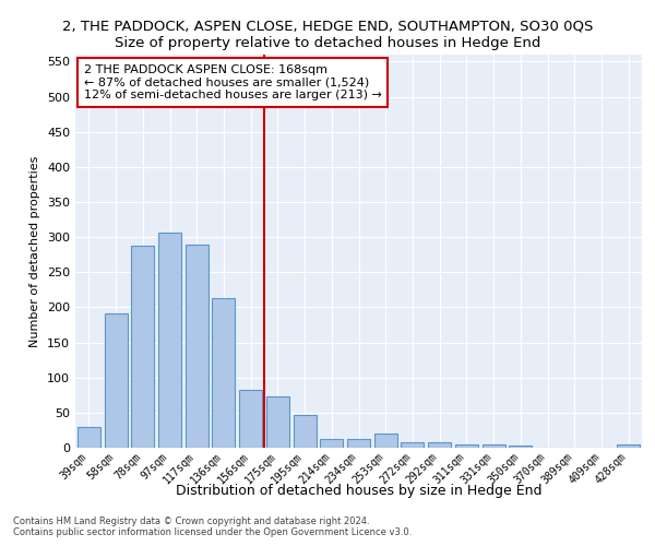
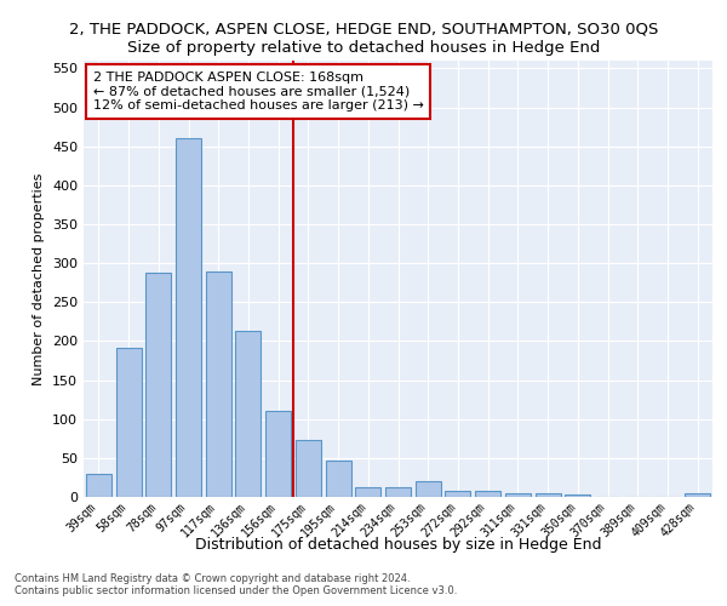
97sqm: 306 -> 460
156sqm: 82 -> 110
